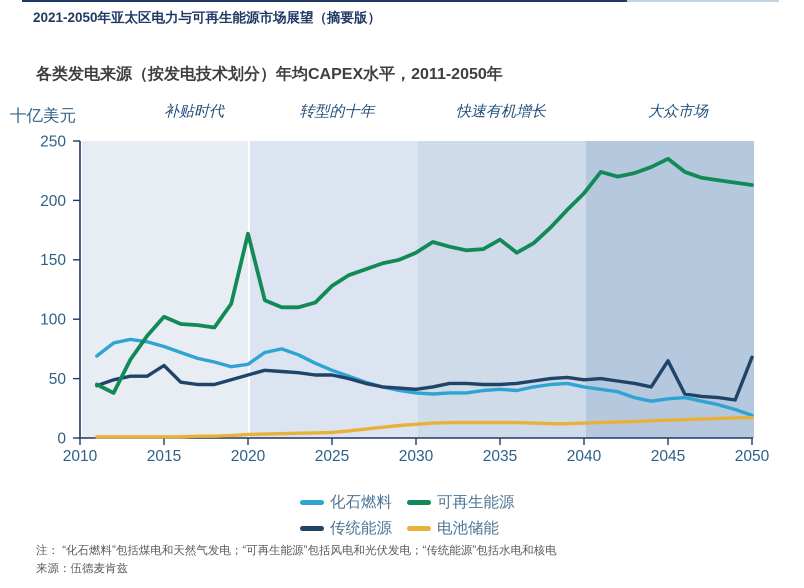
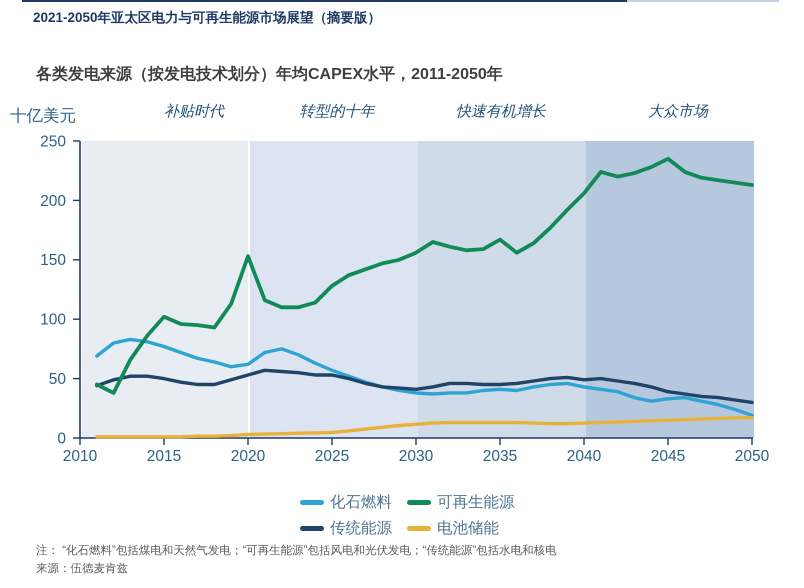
传统能源/2015: 61 -> 50
可再生能源/2020: 172 -> 153
传统能源/2045: 65 -> 39
传统能源/2050: 68 -> 30
